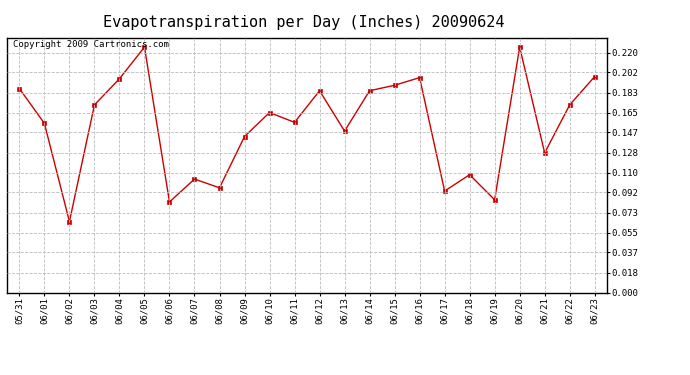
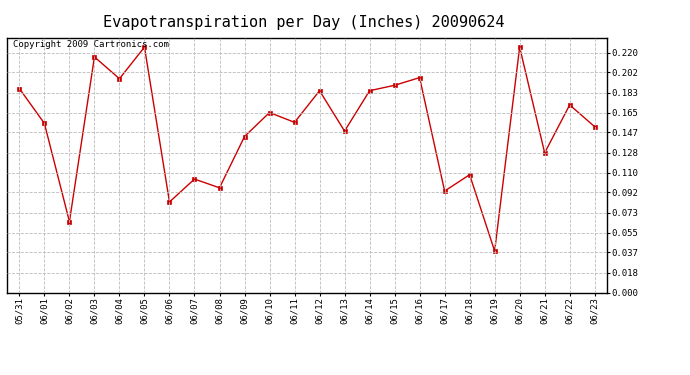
06/03: 0.172 -> 0.216
06/19: 0.085 -> 0.038
06/23: 0.198 -> 0.152
